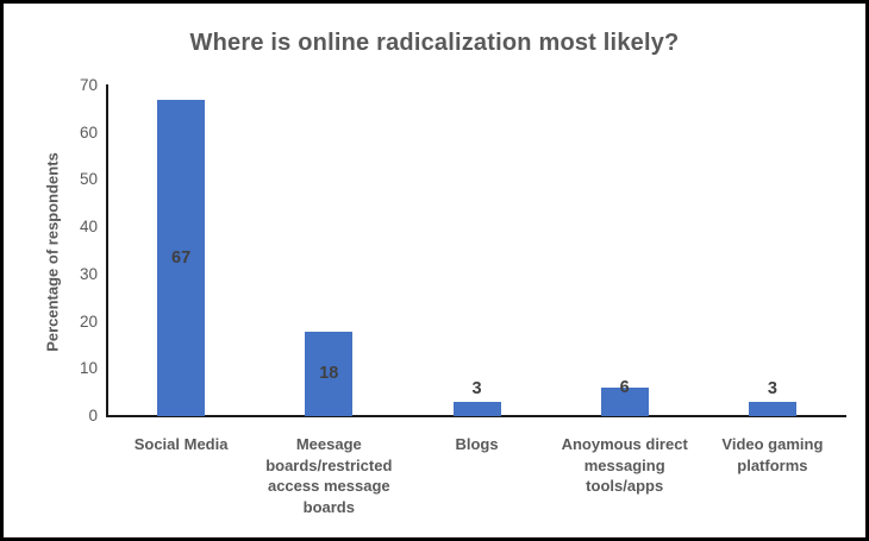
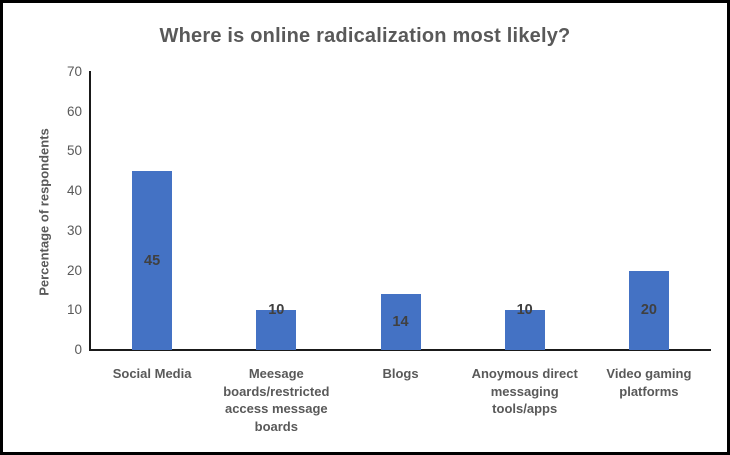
Social Media: 67 -> 45
Meesage boards/restricted access message boards: 18 -> 10
Blogs: 3 -> 14
Anoymous direct messaging tools/apps: 6 -> 10
Video gaming platforms: 3 -> 20
